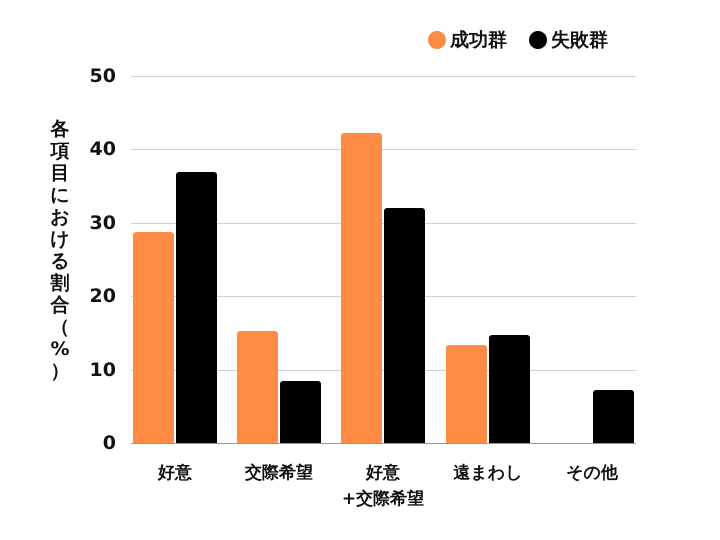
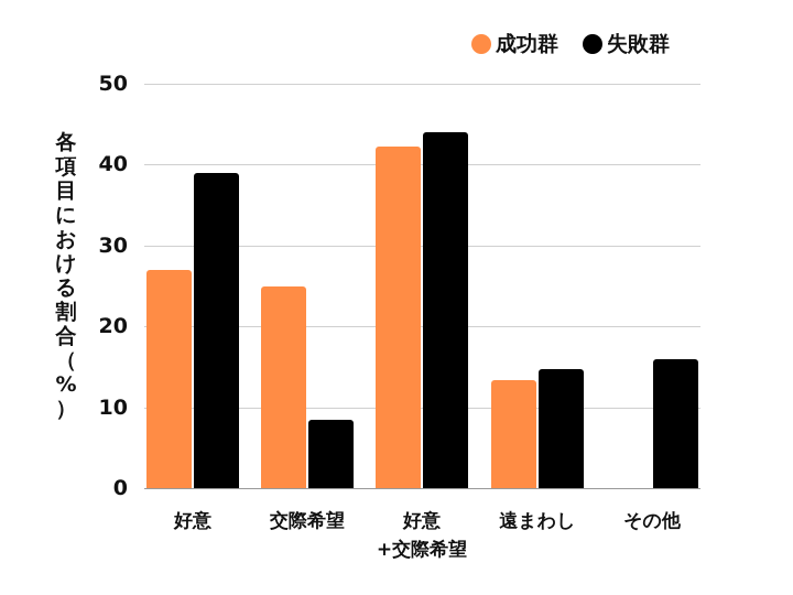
成功群/好意: 29 -> 27
失敗群/好意: 37 -> 39
成功群/交際希望: 15 -> 25
失敗群/好意 +交際希望: 32 -> 44
失敗群/その他: 7 -> 16
